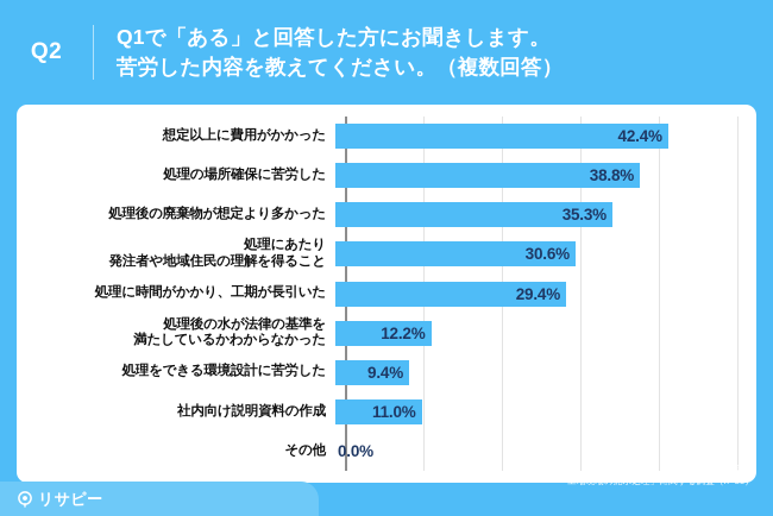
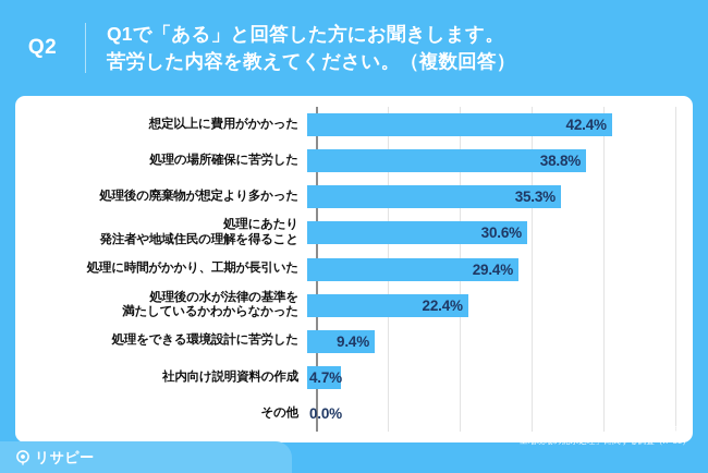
処理後の水が法律の基準を 満たしているかわからなかった: 12.2% -> 22.4%
社内向け説明資料の作成: 11.0% -> 4.7%
